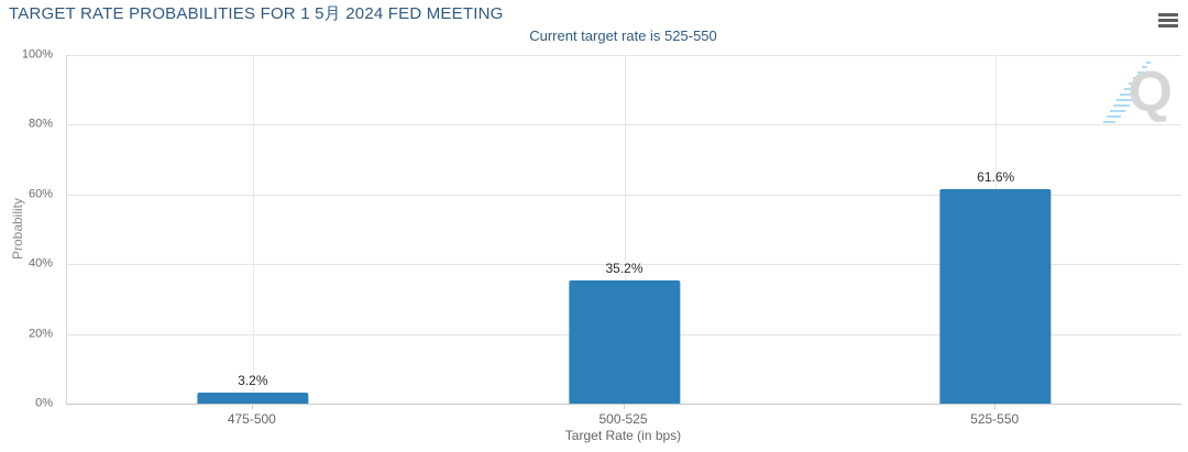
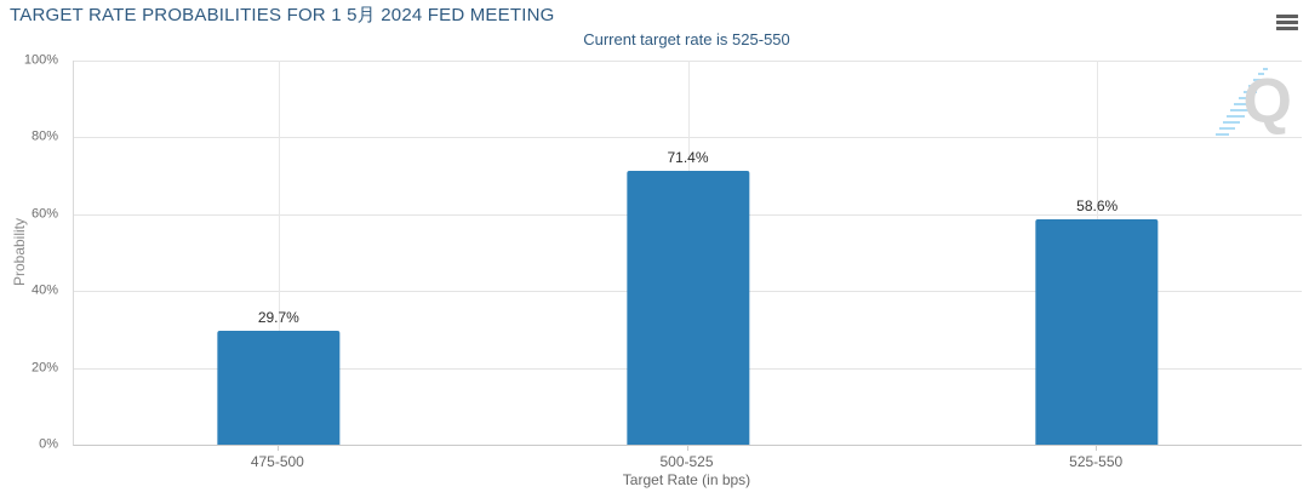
475-500: 3.2% -> 29.7%
500-525: 35.2% -> 71.4%
525-550: 61.6% -> 58.6%
